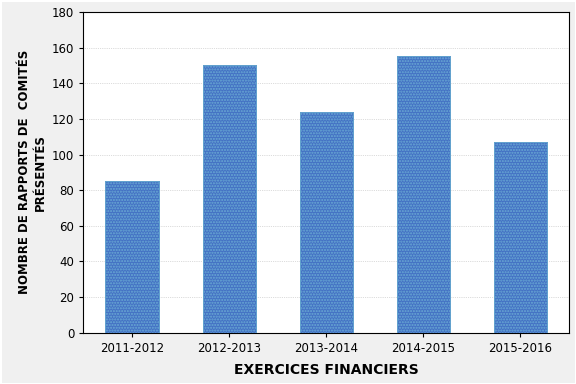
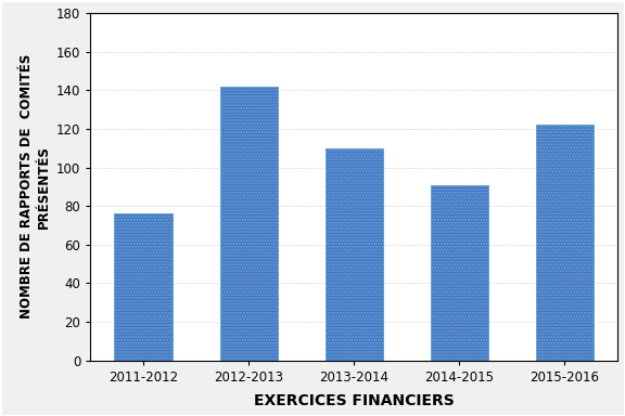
2011-2012: 85 -> 76
2012-2013: 150 -> 142
2013-2014: 124 -> 110
2014-2015: 155 -> 91
2015-2016: 107 -> 122
